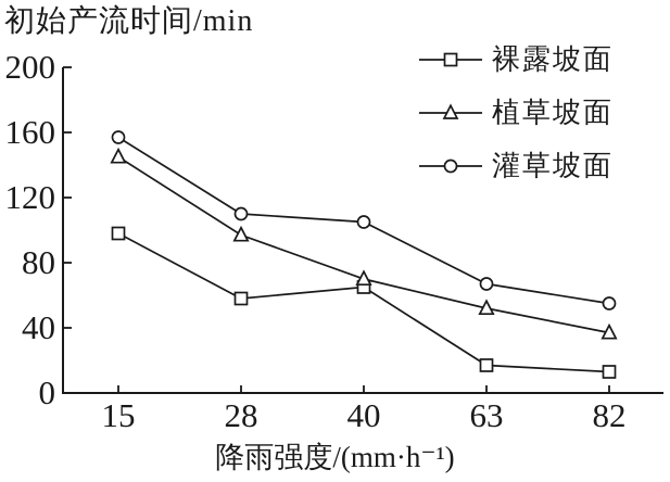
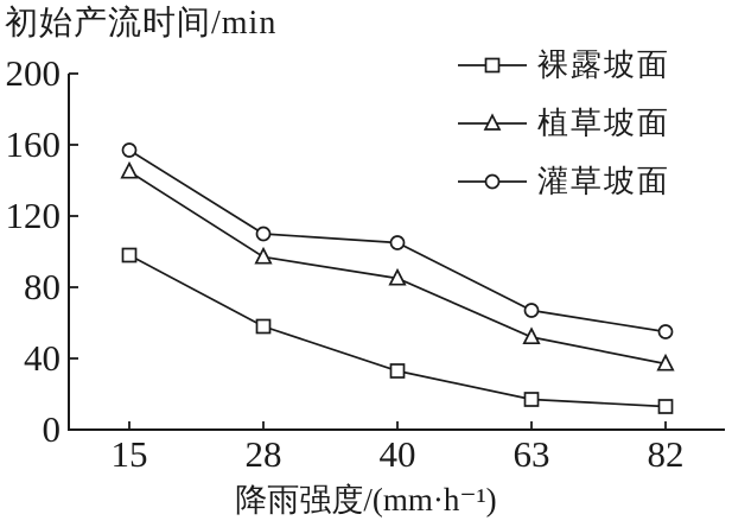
裸露坡面/40: 65 -> 33
植草坡面/40: 70 -> 85
